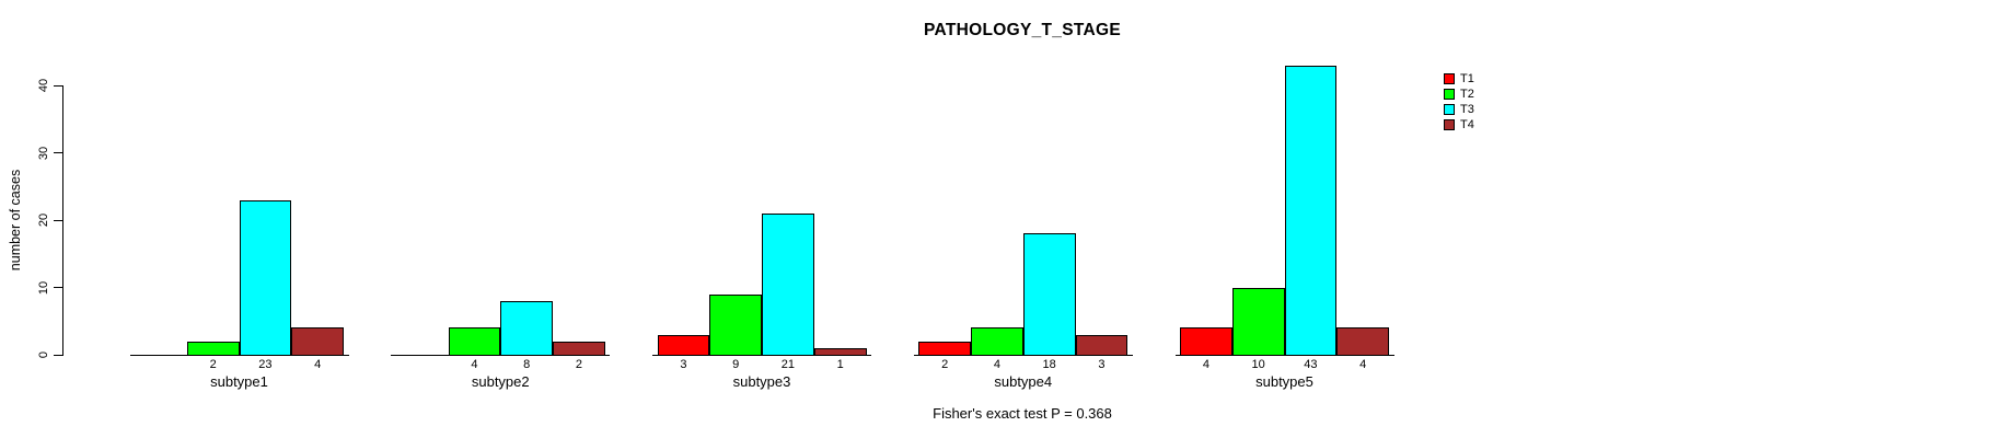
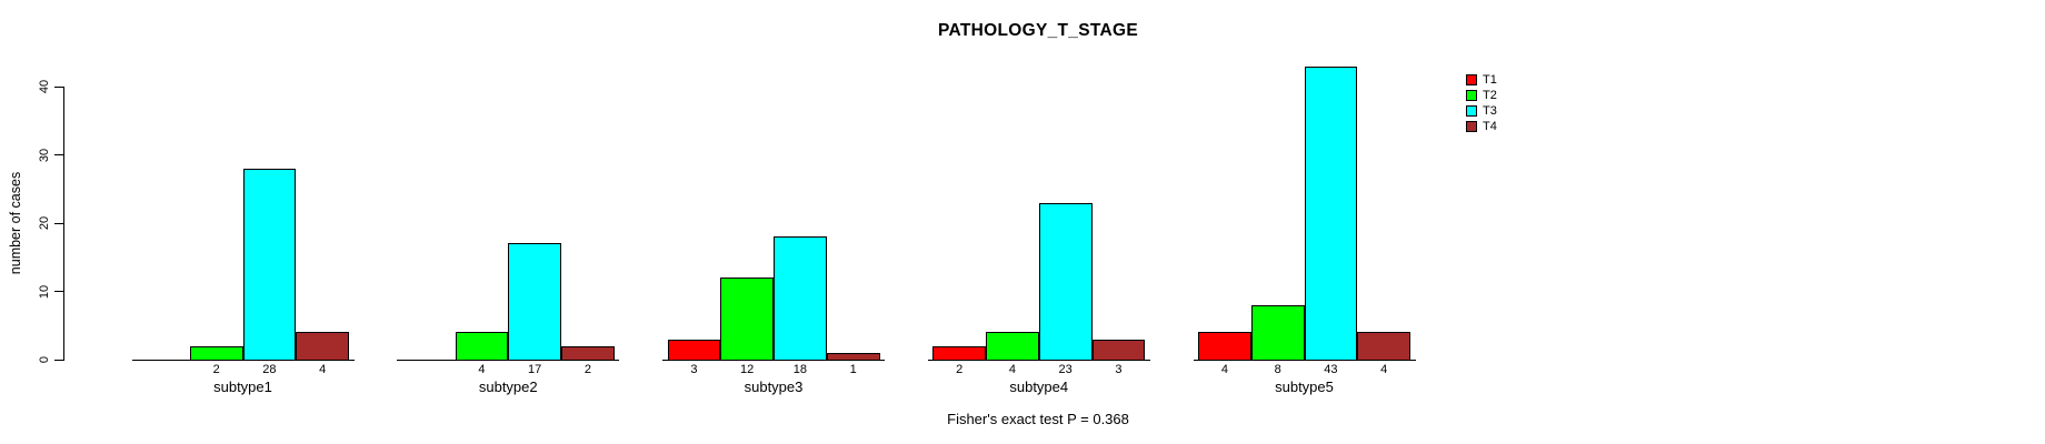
T3/subtype1: 23 -> 28
T3/subtype2: 8 -> 17
T2/subtype3: 9 -> 12
T3/subtype3: 21 -> 18
T3/subtype4: 18 -> 23
T2/subtype5: 10 -> 8
